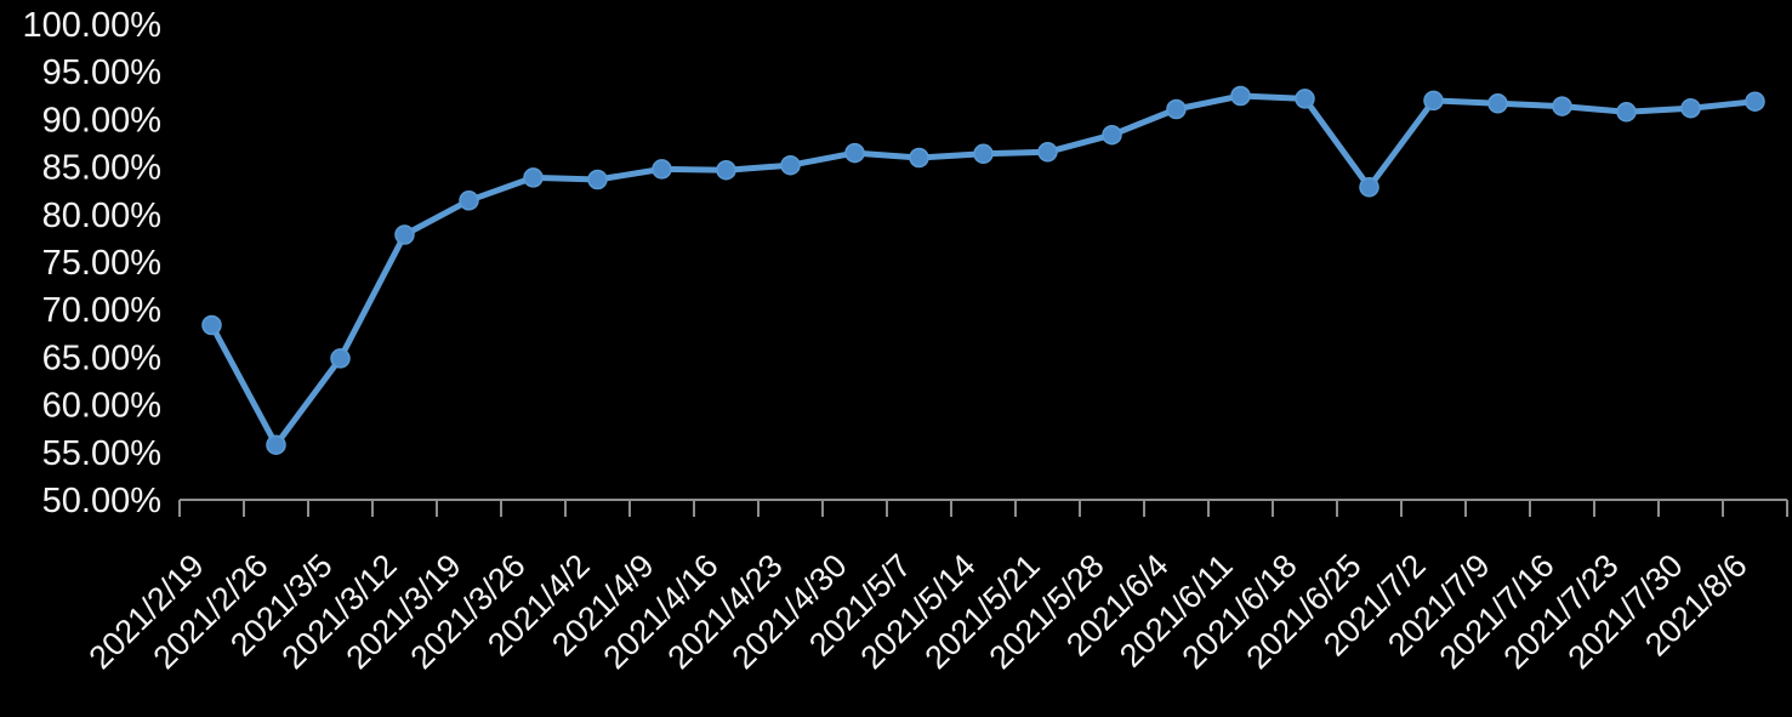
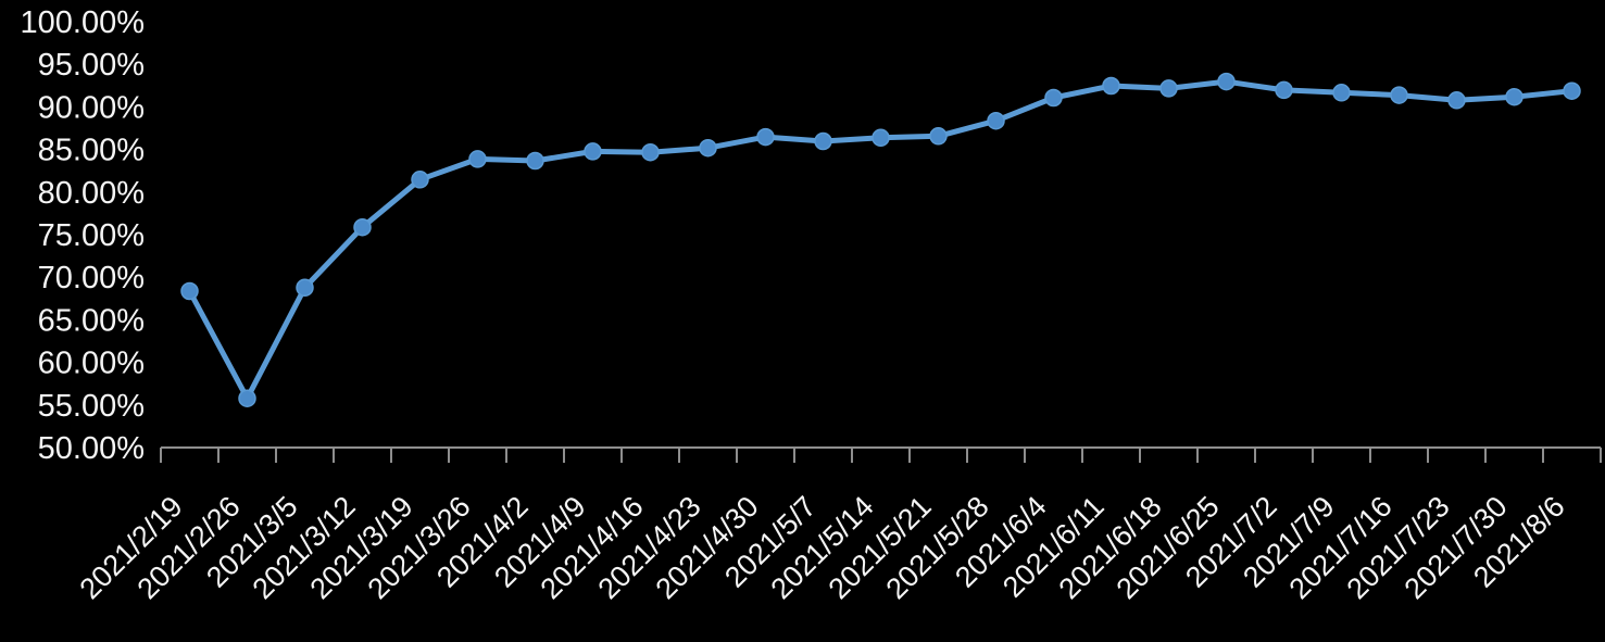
2021/3/5: 65% -> 69%
2021/3/12: 78% -> 76%
2021/6/25: 83% -> 93%
